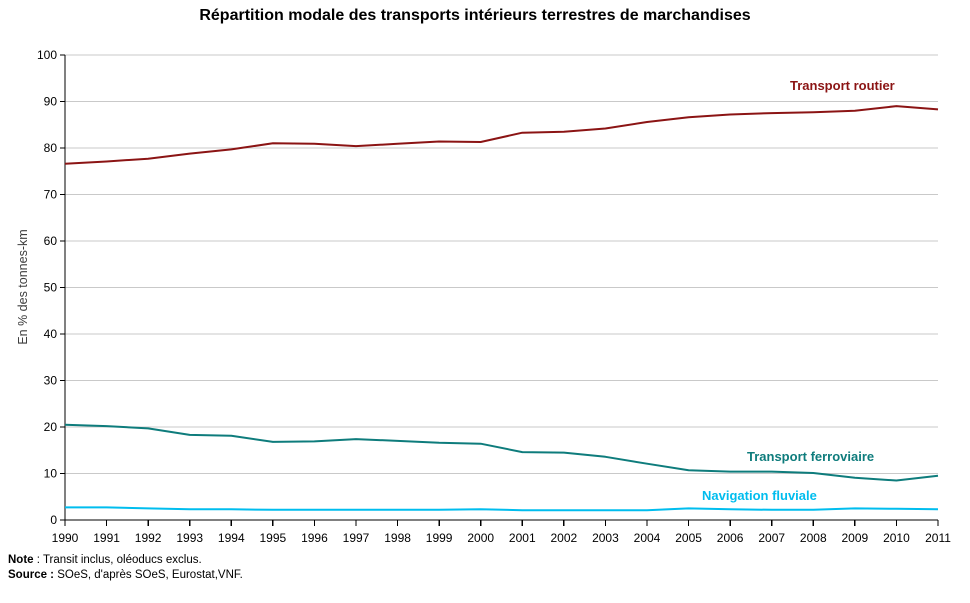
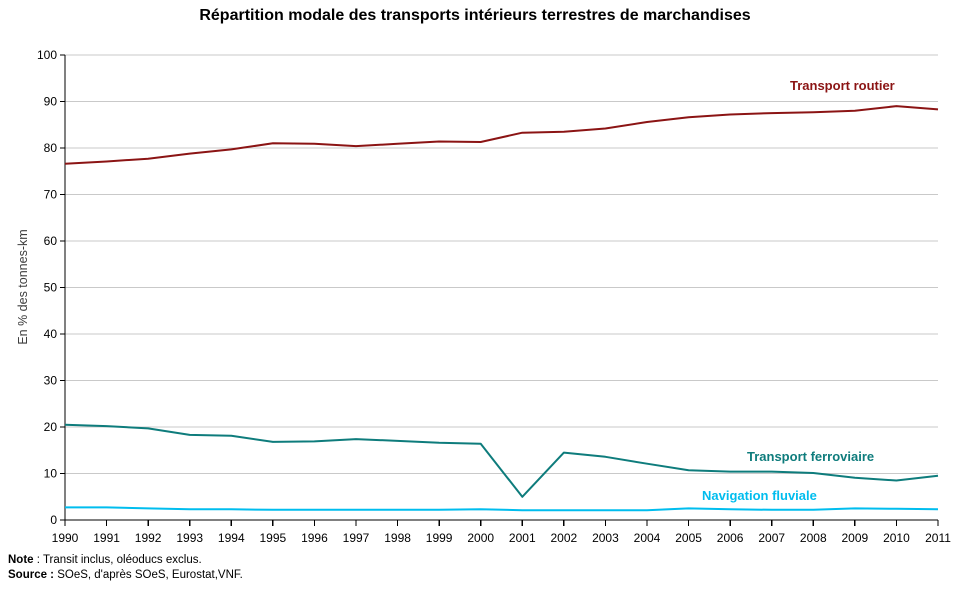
Transport ferroviaire/2001: 15 -> 5
